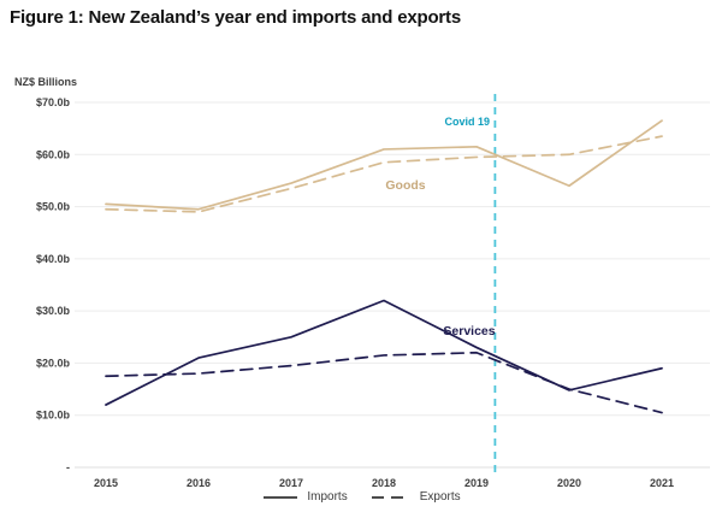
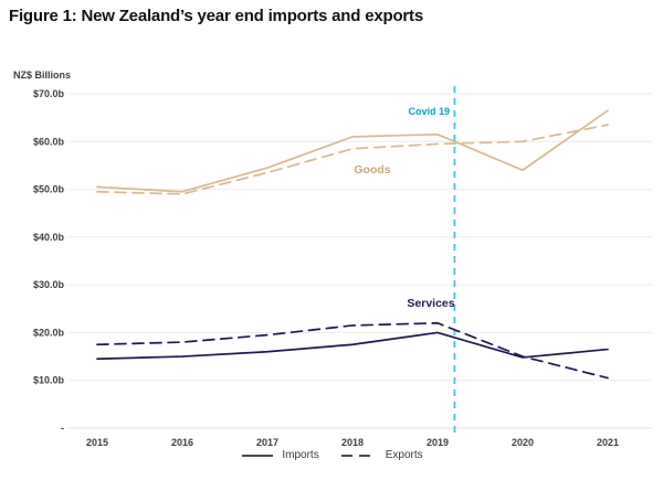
Services Imports/2015: $12b -> $14b
Services Imports/2016: $21b -> $15b
Services Imports/2017: $25b -> $16b
Services Imports/2018: $32b -> $18b
Services Imports/2019: $23b -> $20b
Services Imports/2021: $19b -> $16b
